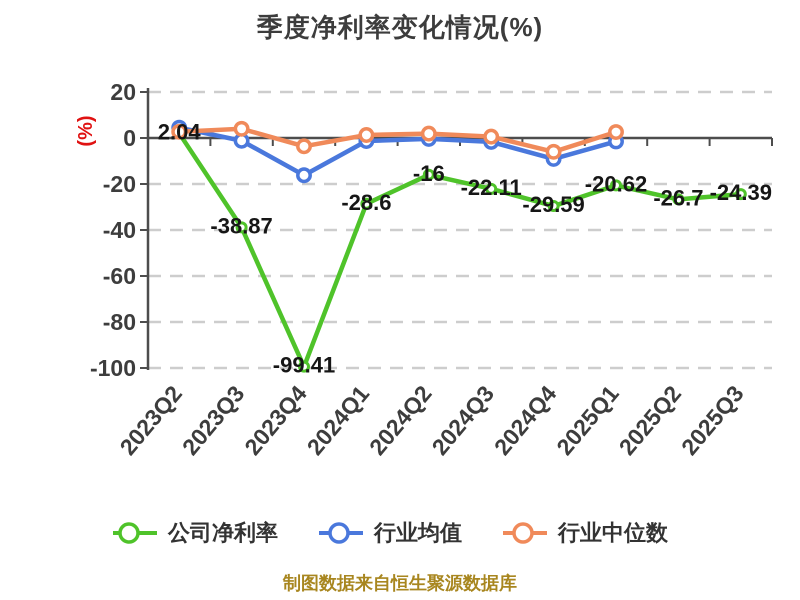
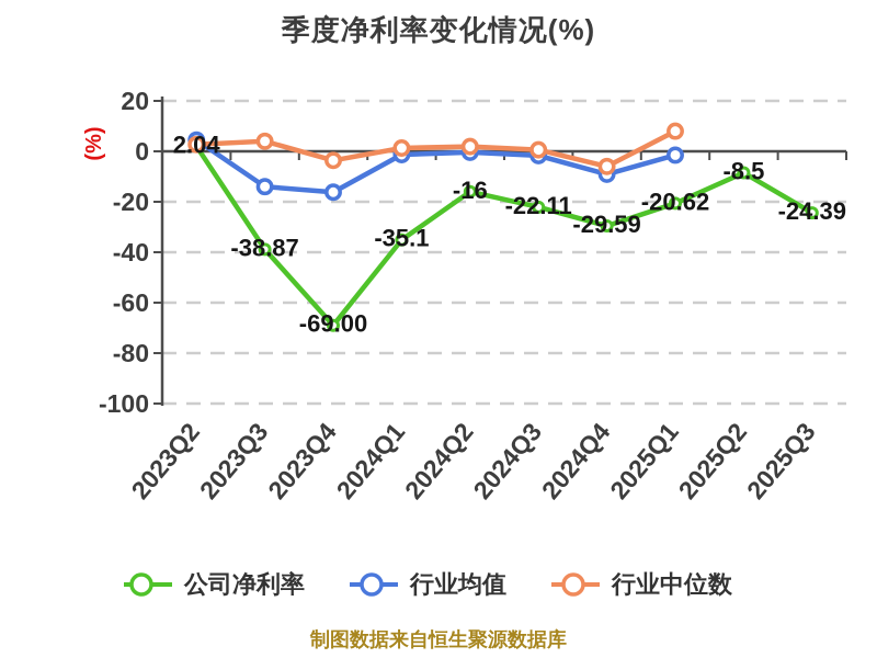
行业均值/2023Q3: -1 -> -14
公司净利率/2023Q4: -99.41 -> -69.00
公司净利率/2024Q1: -28.6 -> -35.1
行业中位数/2025Q1: 3 -> 8
公司净利率/2025Q2: -26.7 -> -8.5
